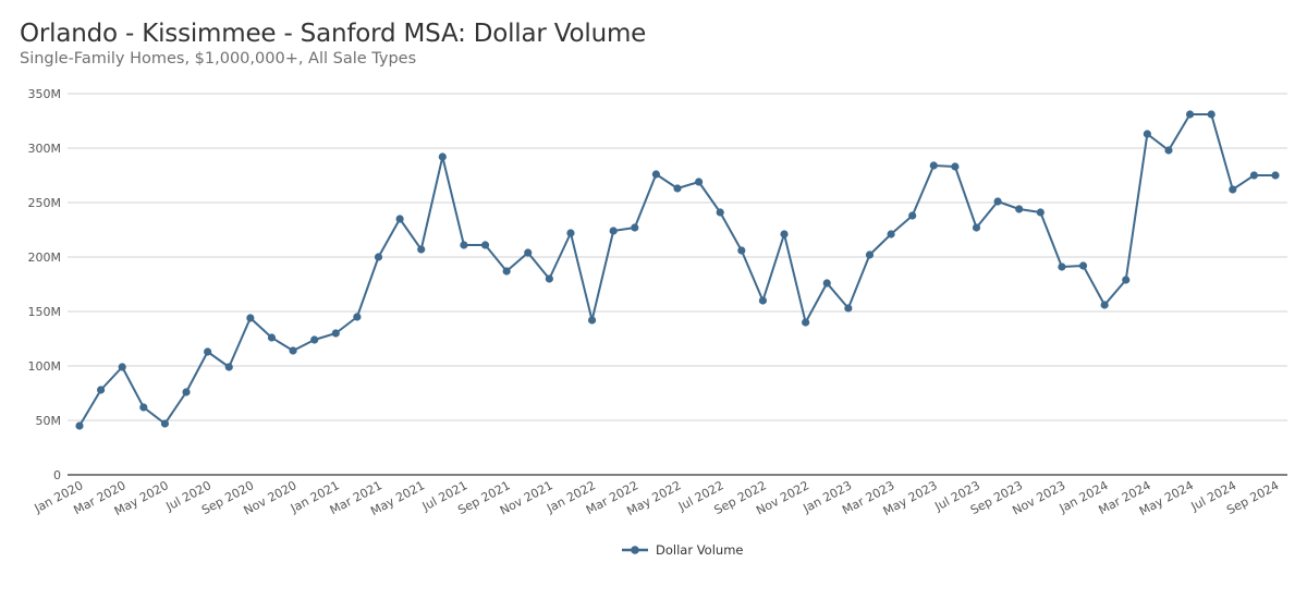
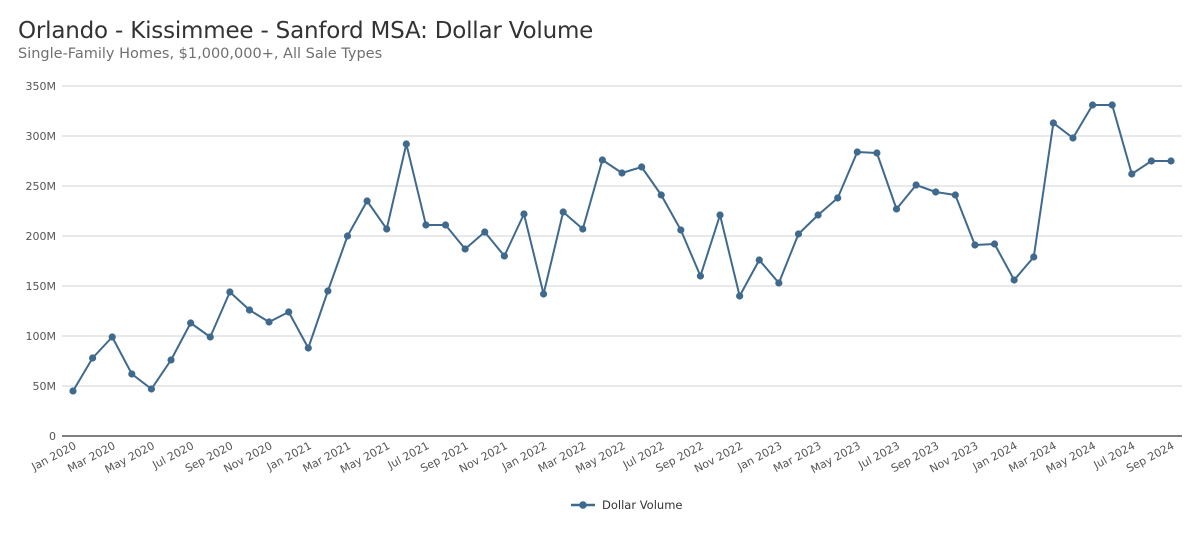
Jan 2021: 130M -> 88M
Mar 2022: 227M -> 207M
